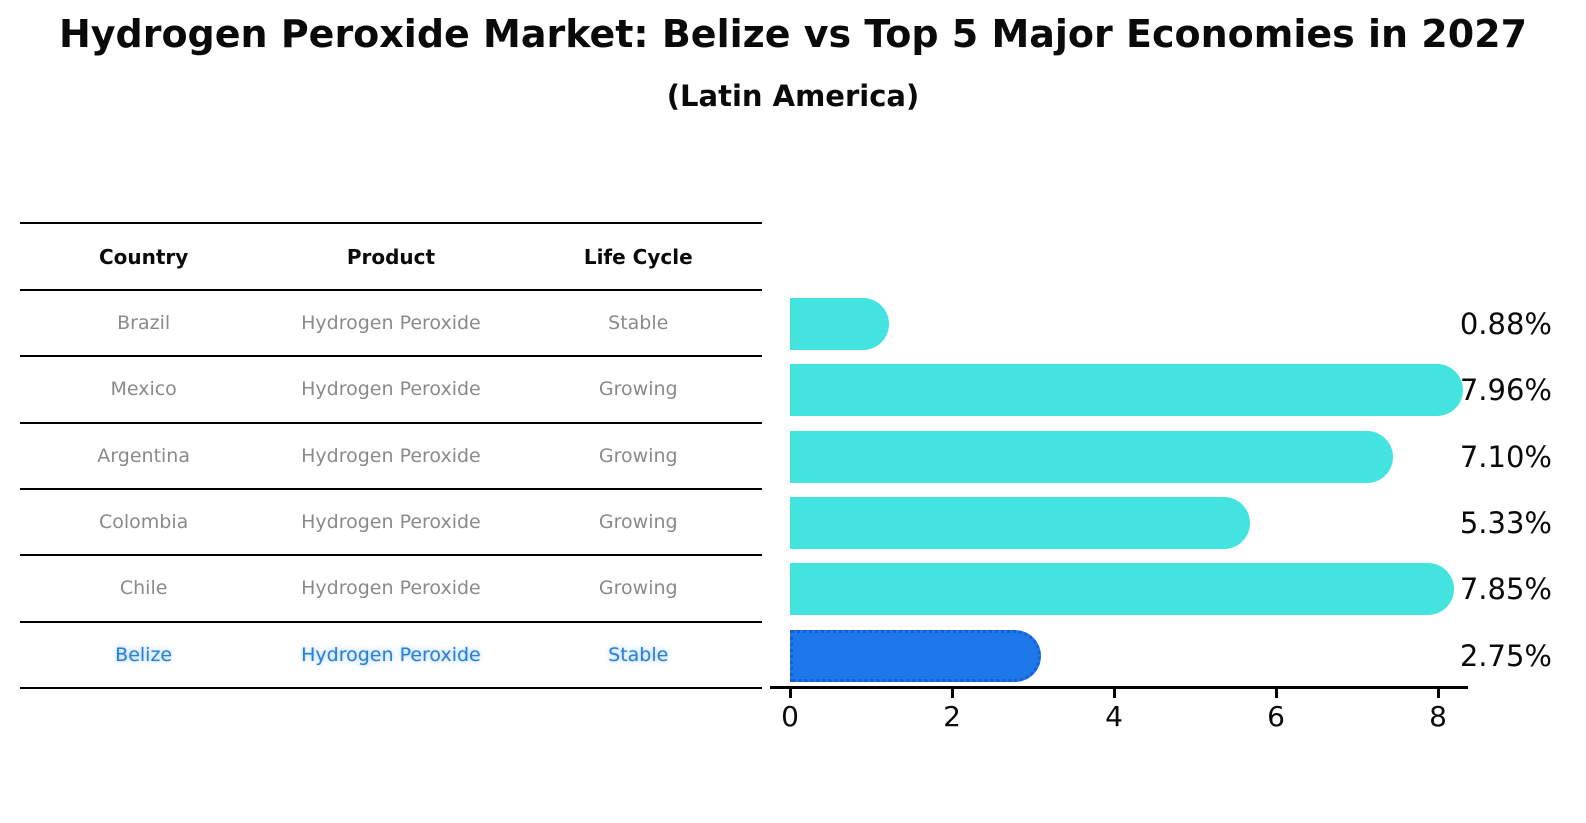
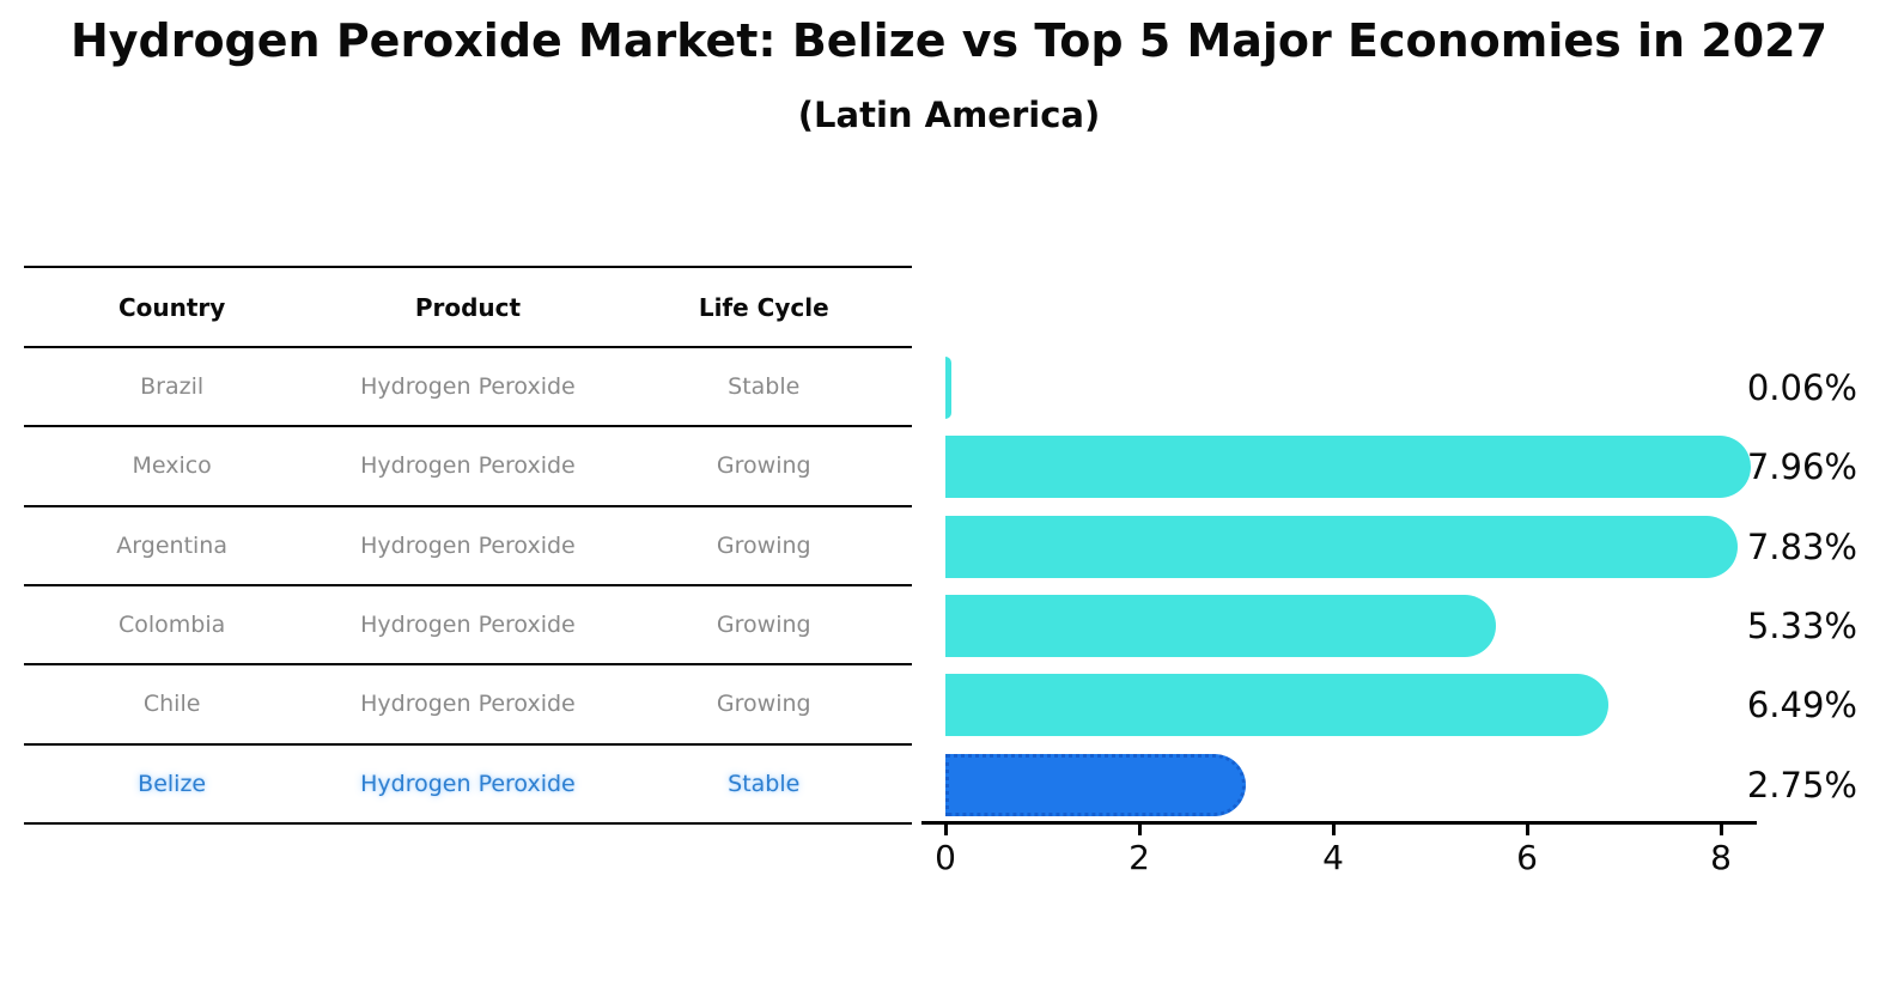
Brazil: 0.88% -> 0.06%
Argentina: 7.10% -> 7.83%
Chile: 7.85% -> 6.49%
